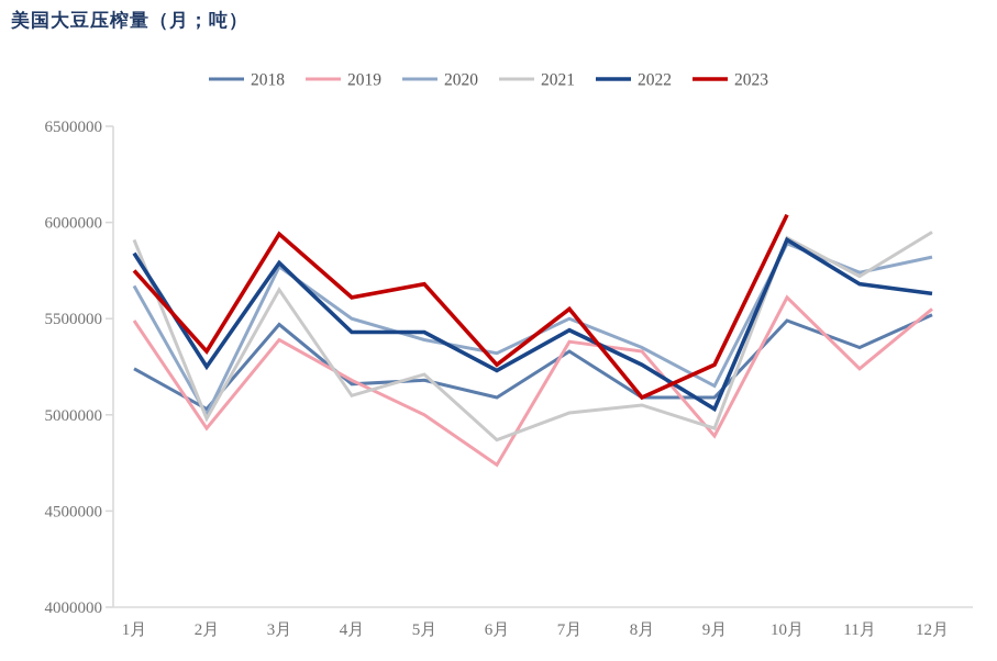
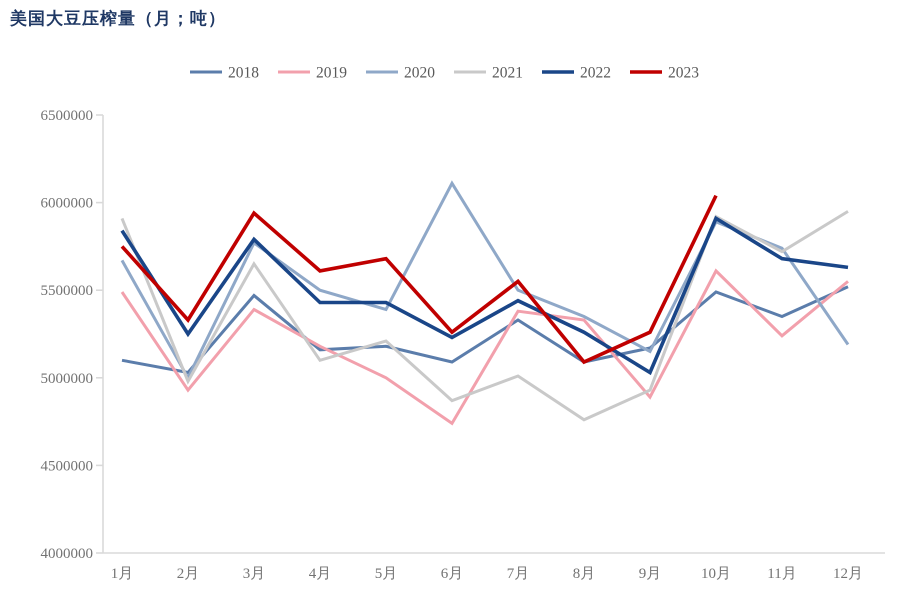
2018/1月: 5240000 -> 5100000
2020/6月: 5320000 -> 6110000
2021/8月: 5050000 -> 4760000
2018/9月: 5090000 -> 5170000
2020/12月: 5820000 -> 5190000
